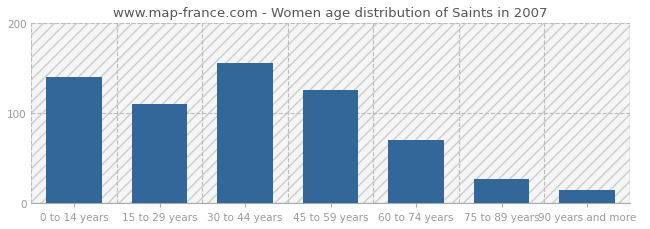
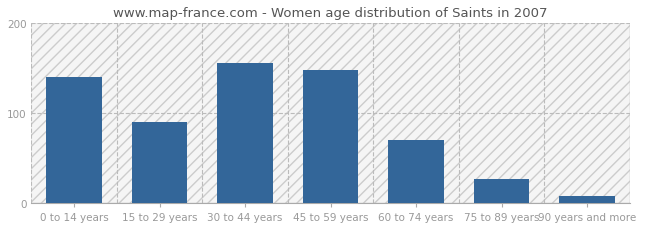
15 to 29 years: 110 -> 90
45 to 59 years: 126 -> 148
90 years and more: 14 -> 8
